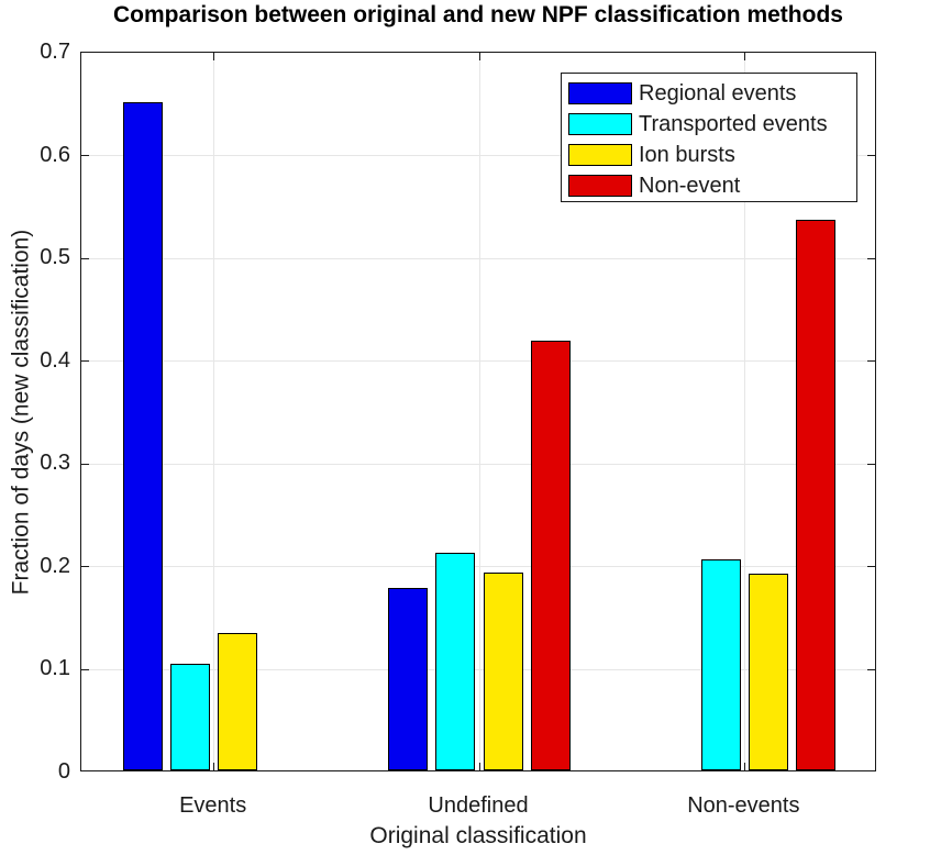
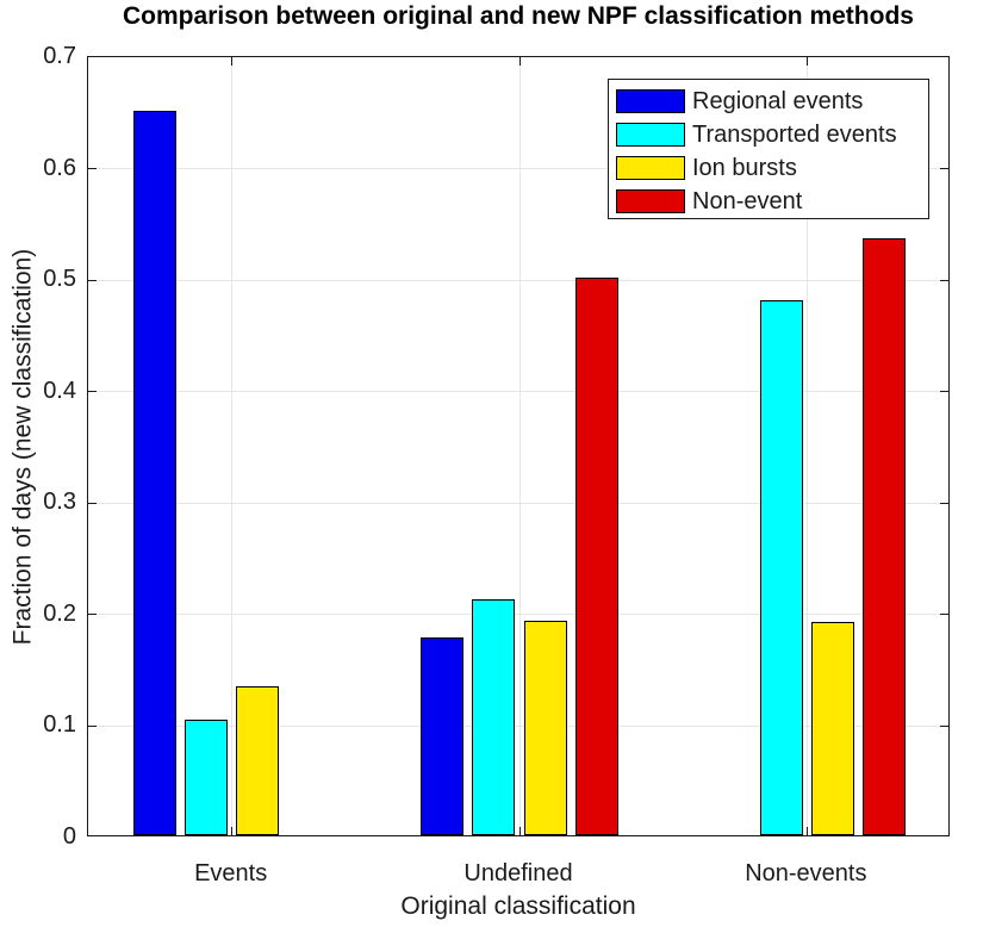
Non-event/Undefined: 0.42 -> 0.50
Transported events/Non-events: 0.20 -> 0.48
